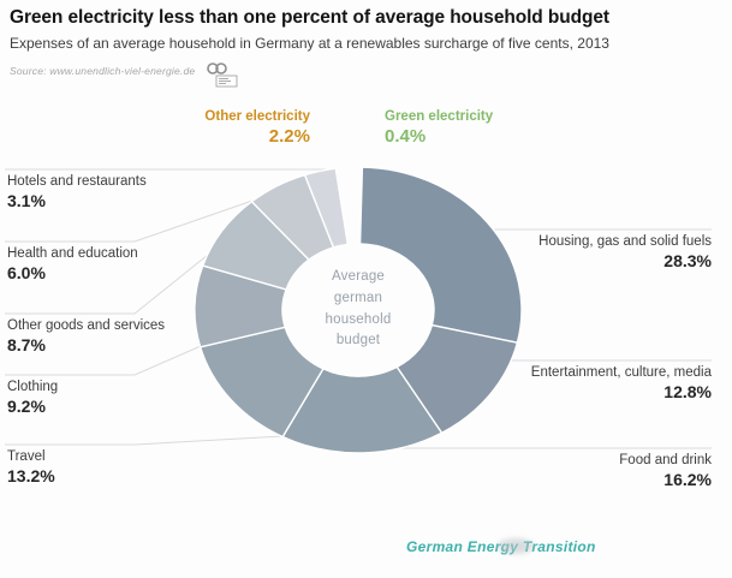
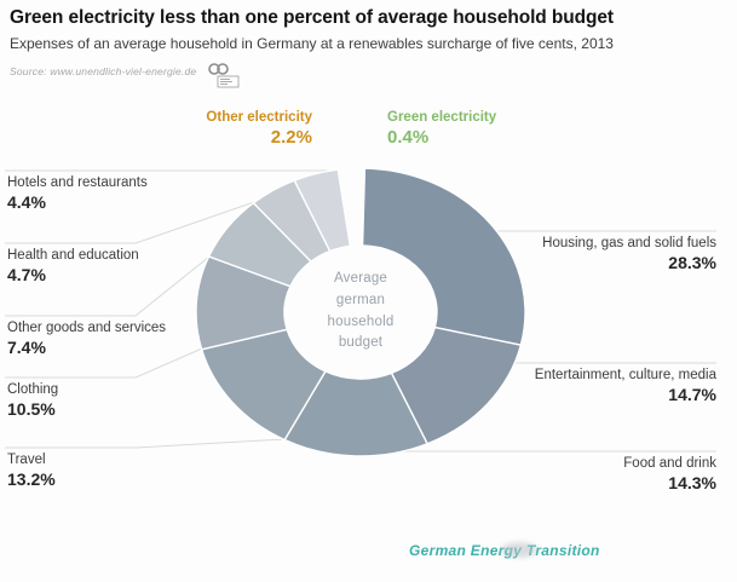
Entertainment, culture, media: 12.8% -> 14.7%
Food and drink: 16.2% -> 14.3%
Clothing: 9.2% -> 10.5%
Other goods and services: 8.7% -> 7.4%
Health and education: 6.0% -> 4.7%
Hotels and restaurants: 3.1% -> 4.4%
